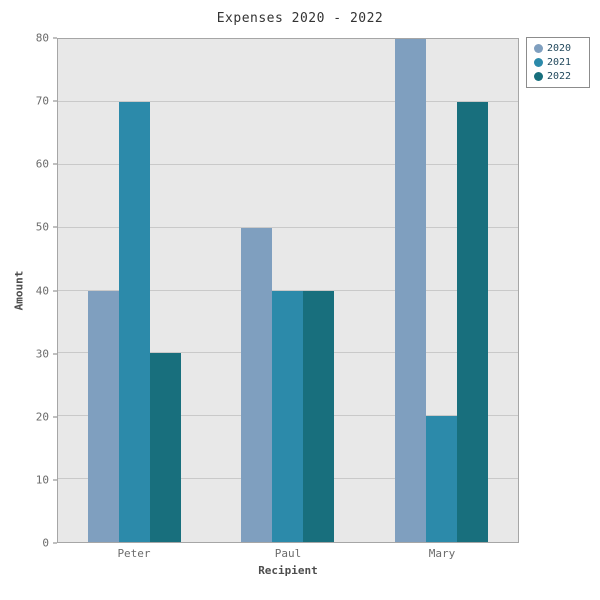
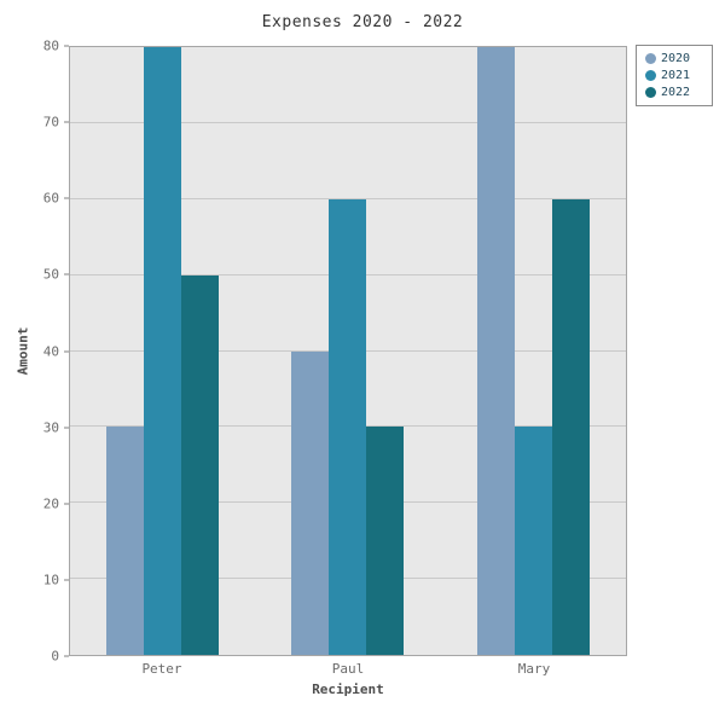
2020/Peter: 40 -> 30
2021/Peter: 70 -> 80
2022/Peter: 30 -> 50
2020/Paul: 50 -> 40
2021/Paul: 40 -> 60
2022/Paul: 40 -> 30
2021/Mary: 20 -> 30
2022/Mary: 70 -> 60
